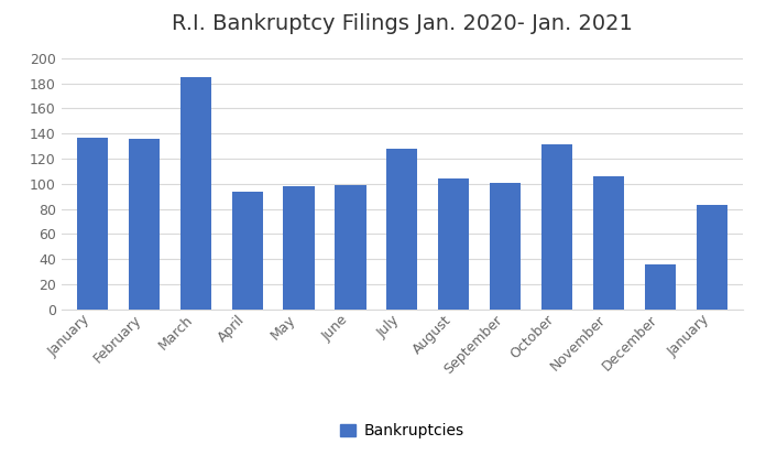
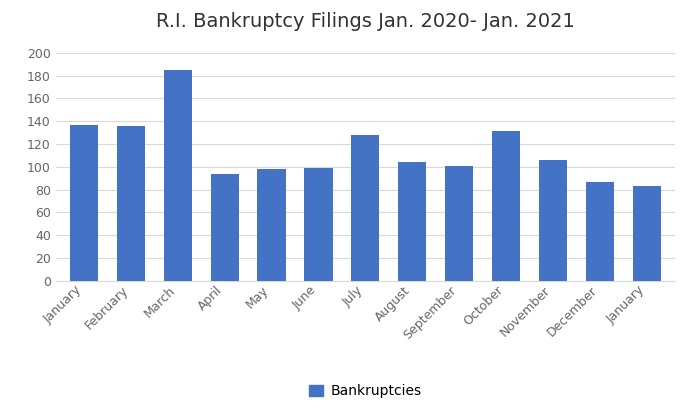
December: 36 -> 87
